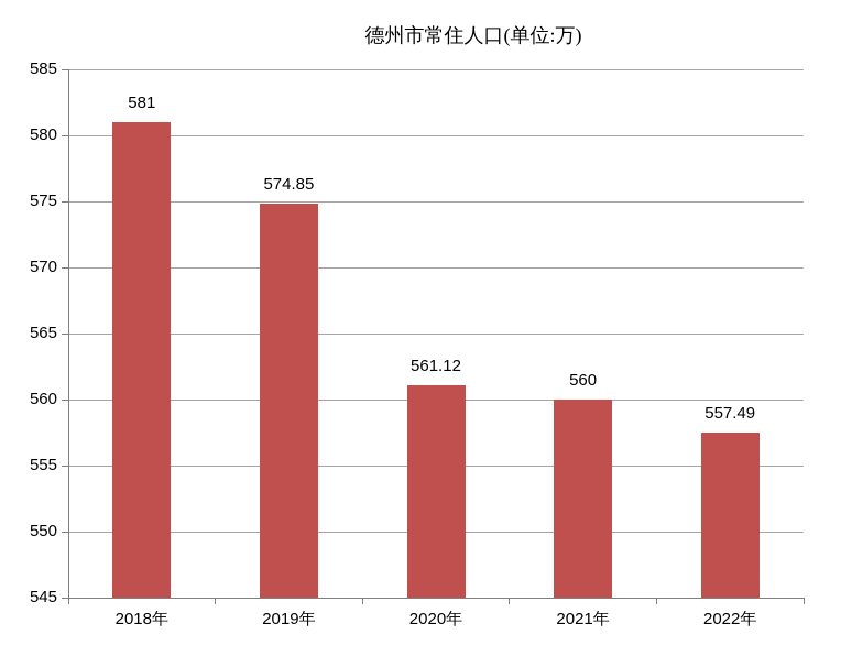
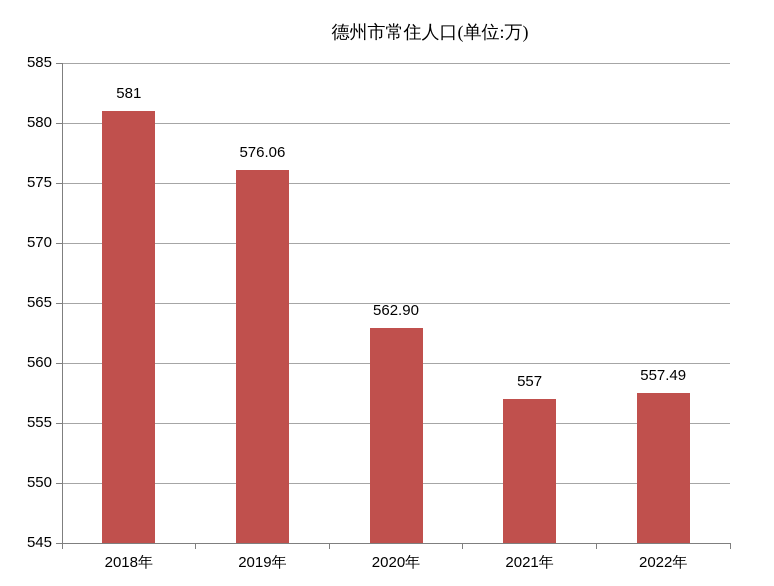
2019年: 574.85 -> 576.06
2020年: 561.12 -> 562.90
2021年: 560 -> 557
